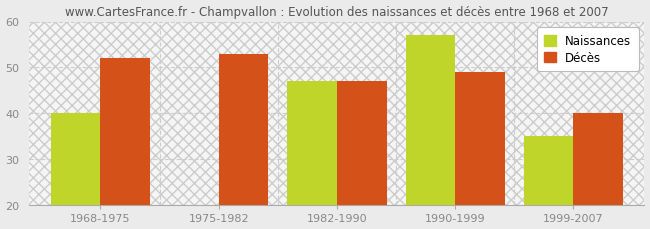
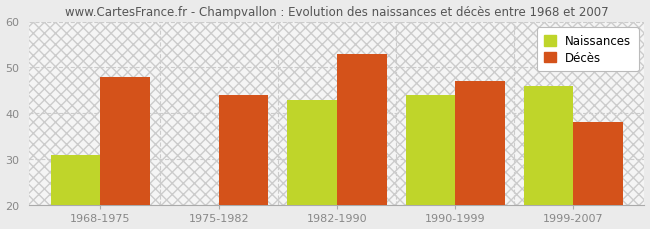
Naissances/1968-1975: 40 -> 31
Décès/1968-1975: 52 -> 48
Décès/1975-1982: 53 -> 44
Naissances/1982-1990: 47 -> 43
Décès/1982-1990: 47 -> 53
Naissances/1990-1999: 57 -> 44
Décès/1990-1999: 49 -> 47
Naissances/1999-2007: 35 -> 46
Décès/1999-2007: 40 -> 38
